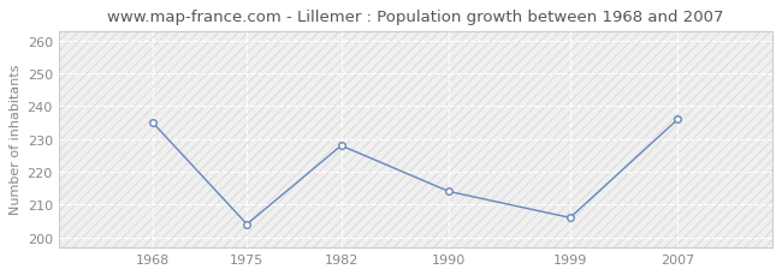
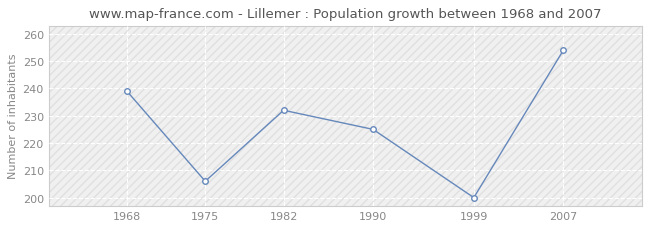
1968: 235 -> 239
1975: 204 -> 206
1982: 228 -> 232
1990: 214 -> 225
1999: 206 -> 200
2007: 236 -> 254
